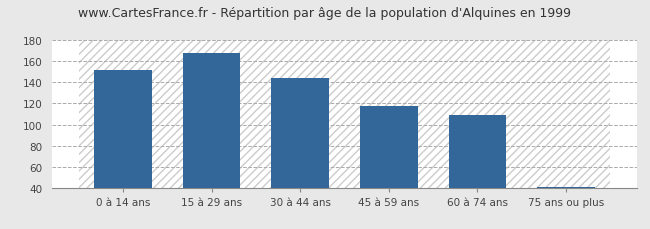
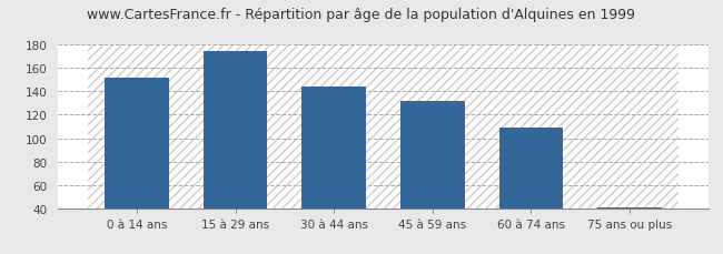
15 à 29 ans: 168 -> 175
45 à 59 ans: 118 -> 132
